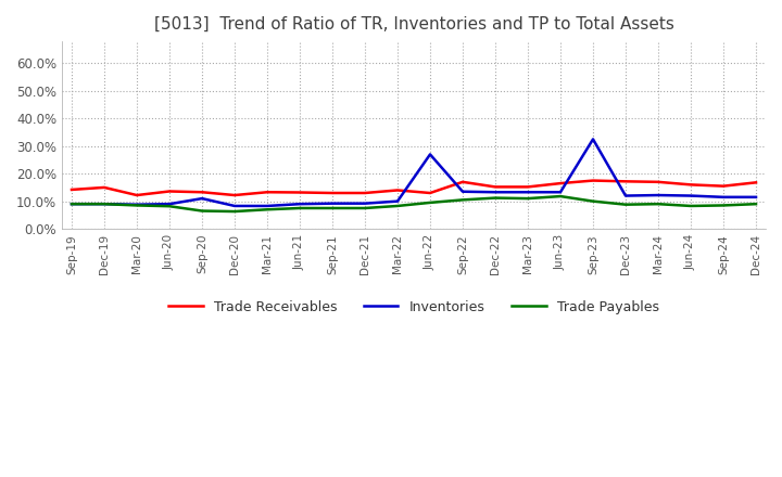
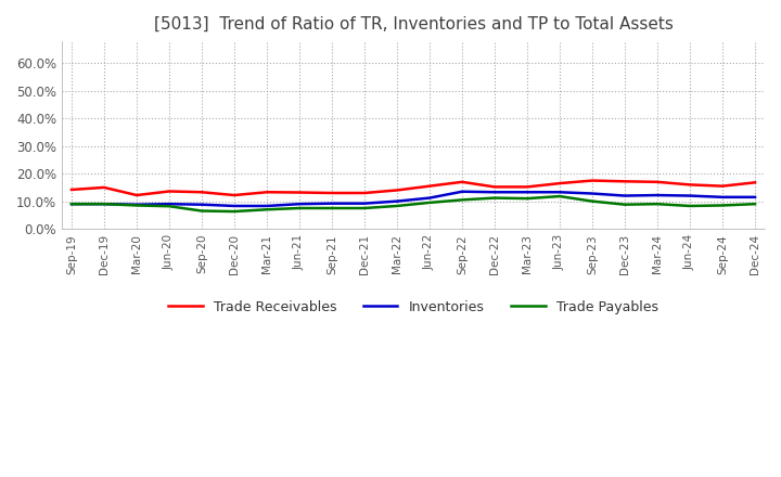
Inventories/Sep-20: 11.0% -> 8.8%
Trade Receivables/Jun-22: 13.0% -> 15.5%
Inventories/Jun-22: 27.0% -> 11.2%
Inventories/Sep-23: 32.5% -> 12.8%
